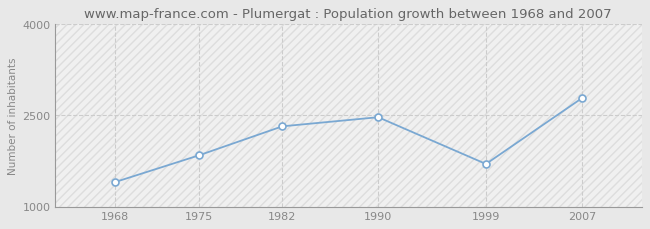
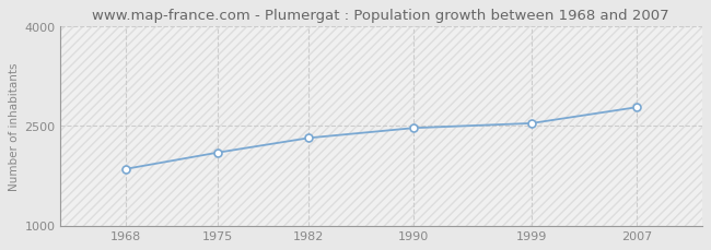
1968: 1400 -> 1850
1975: 1840 -> 2100
1999: 1700 -> 2540
